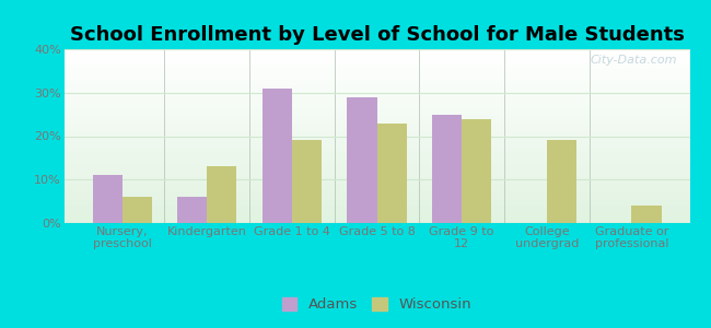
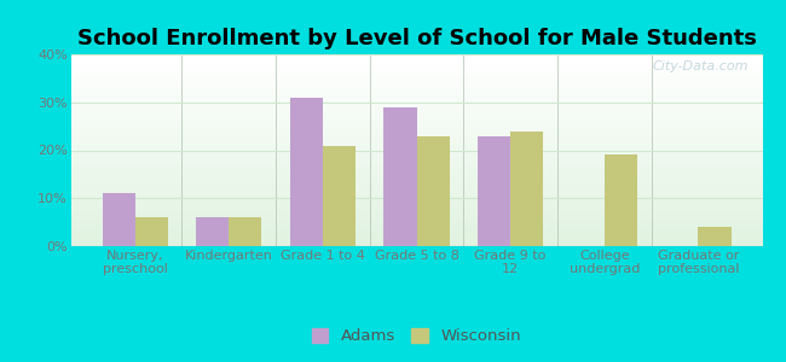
Wisconsin/Kindergarten: 13% -> 6%
Wisconsin/Grade 1 to 4: 19% -> 21%
Adams/Grade 9 to 12: 25% -> 23%
